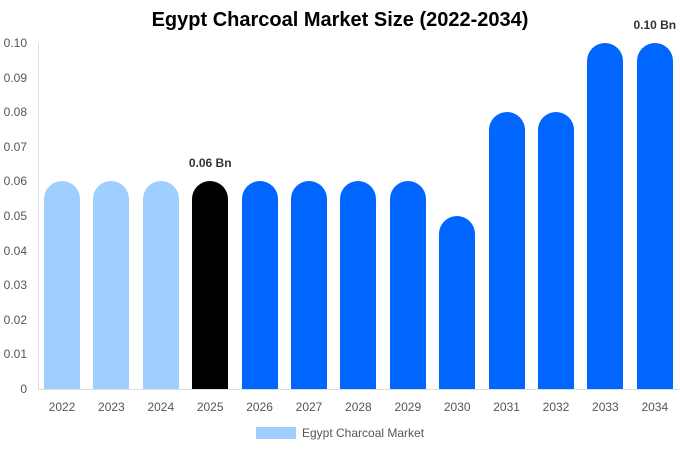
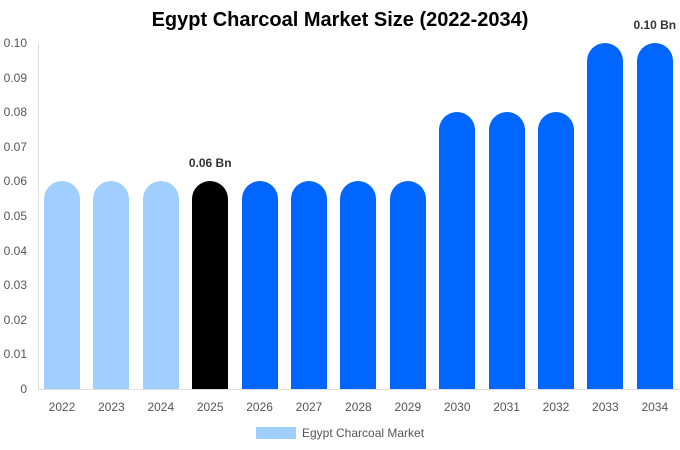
2030: 0.05 -> 0.08
